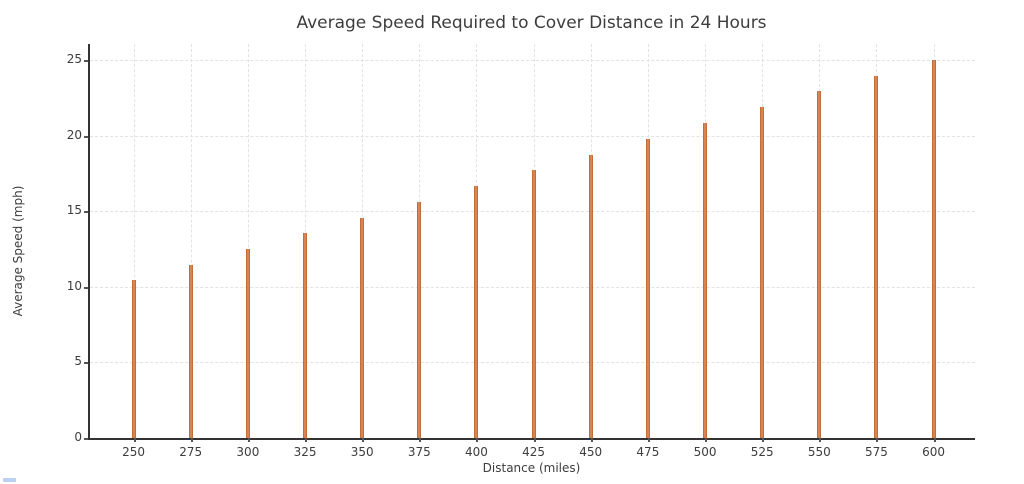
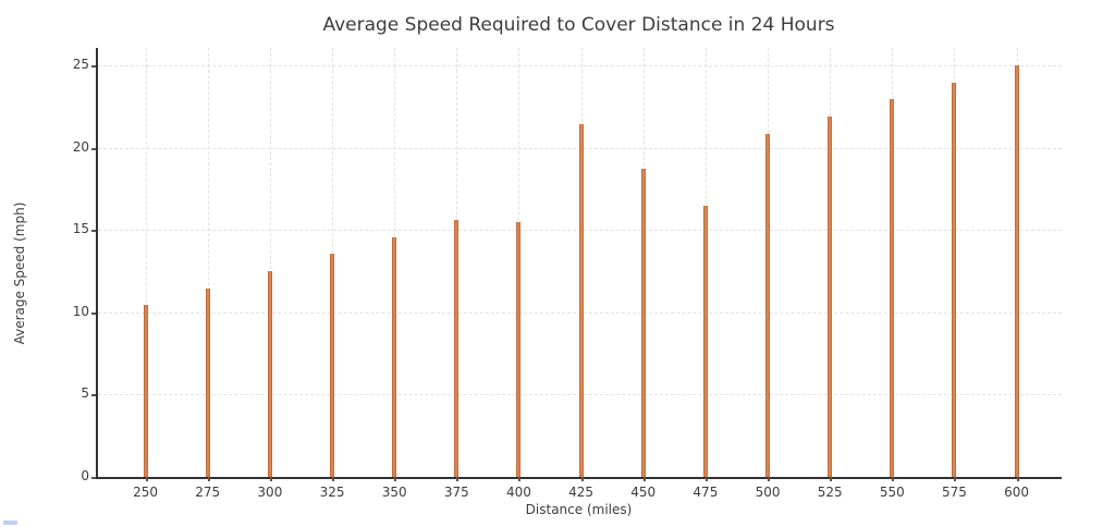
400: 16.7 -> 15.5
425: 17.7 -> 21.4
475: 19.8 -> 16.5
